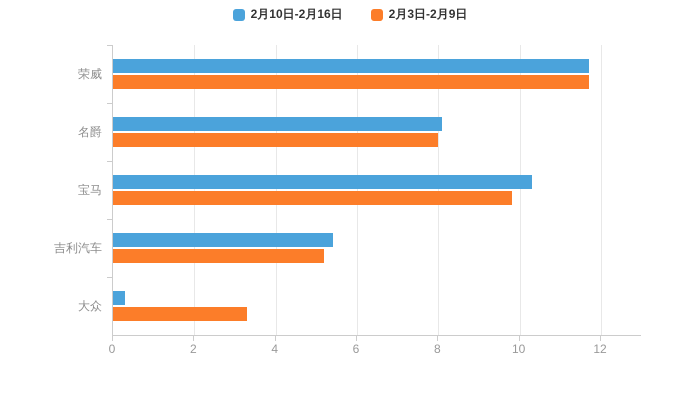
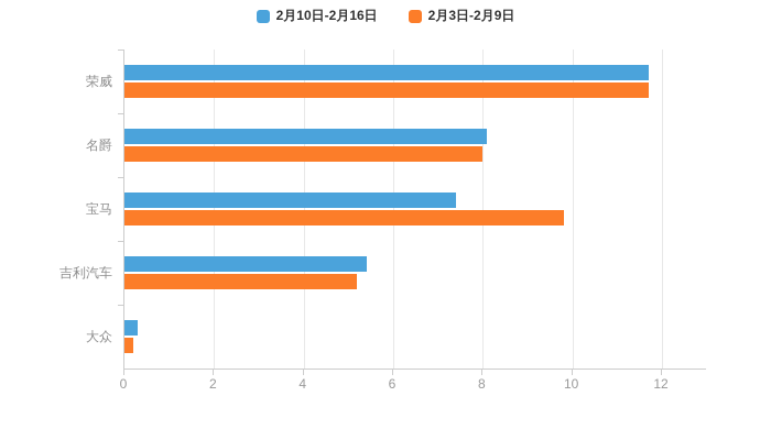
2月10日-2月16日/宝马: 10.3 -> 7.4
2月3日-2月9日/大众: 3.3 -> 0.2
